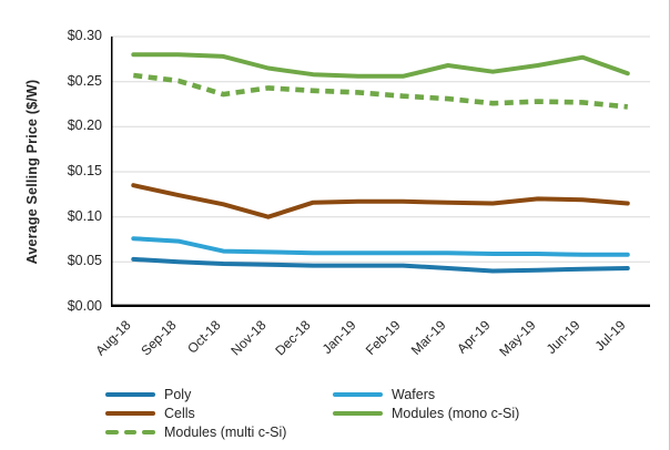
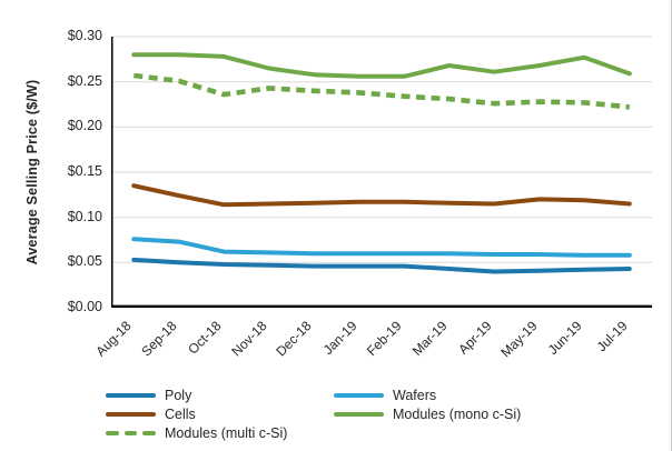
Cells/Nov-18: $0.10 -> $0.12
